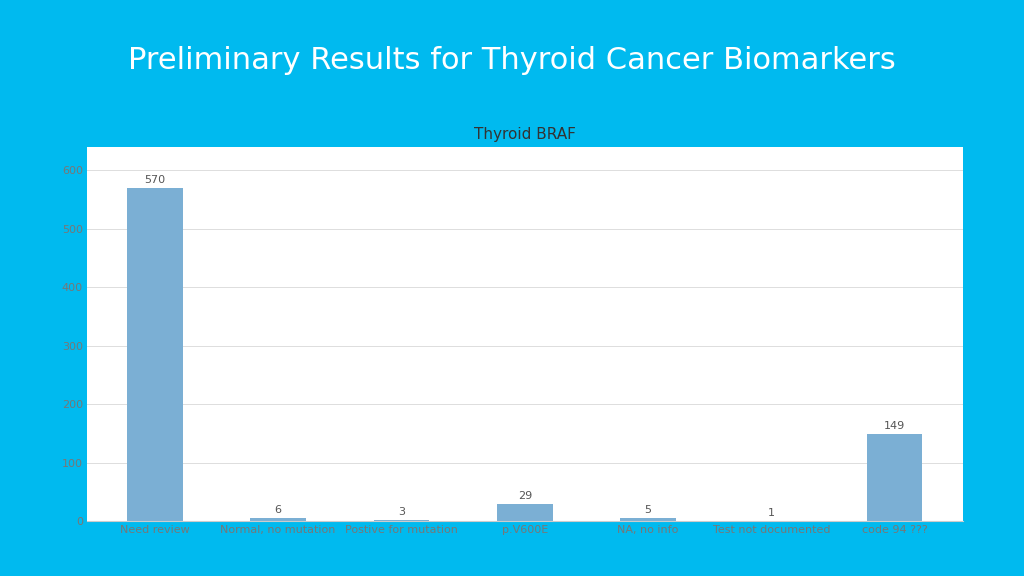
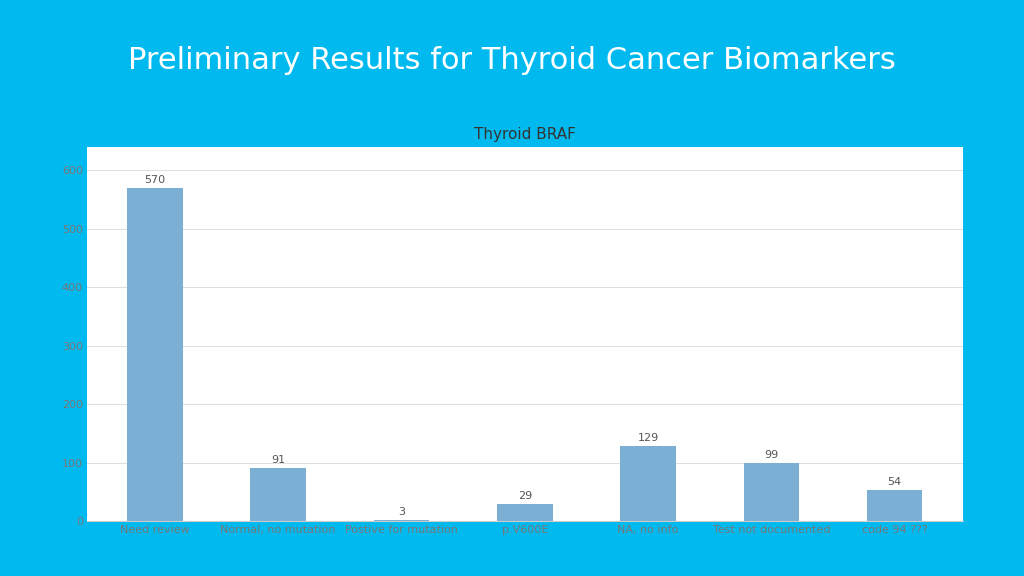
Normal, no mutation: 6 -> 91
NA, no info: 5 -> 129
Test not documented: 1 -> 99
code 94 ???: 149 -> 54
